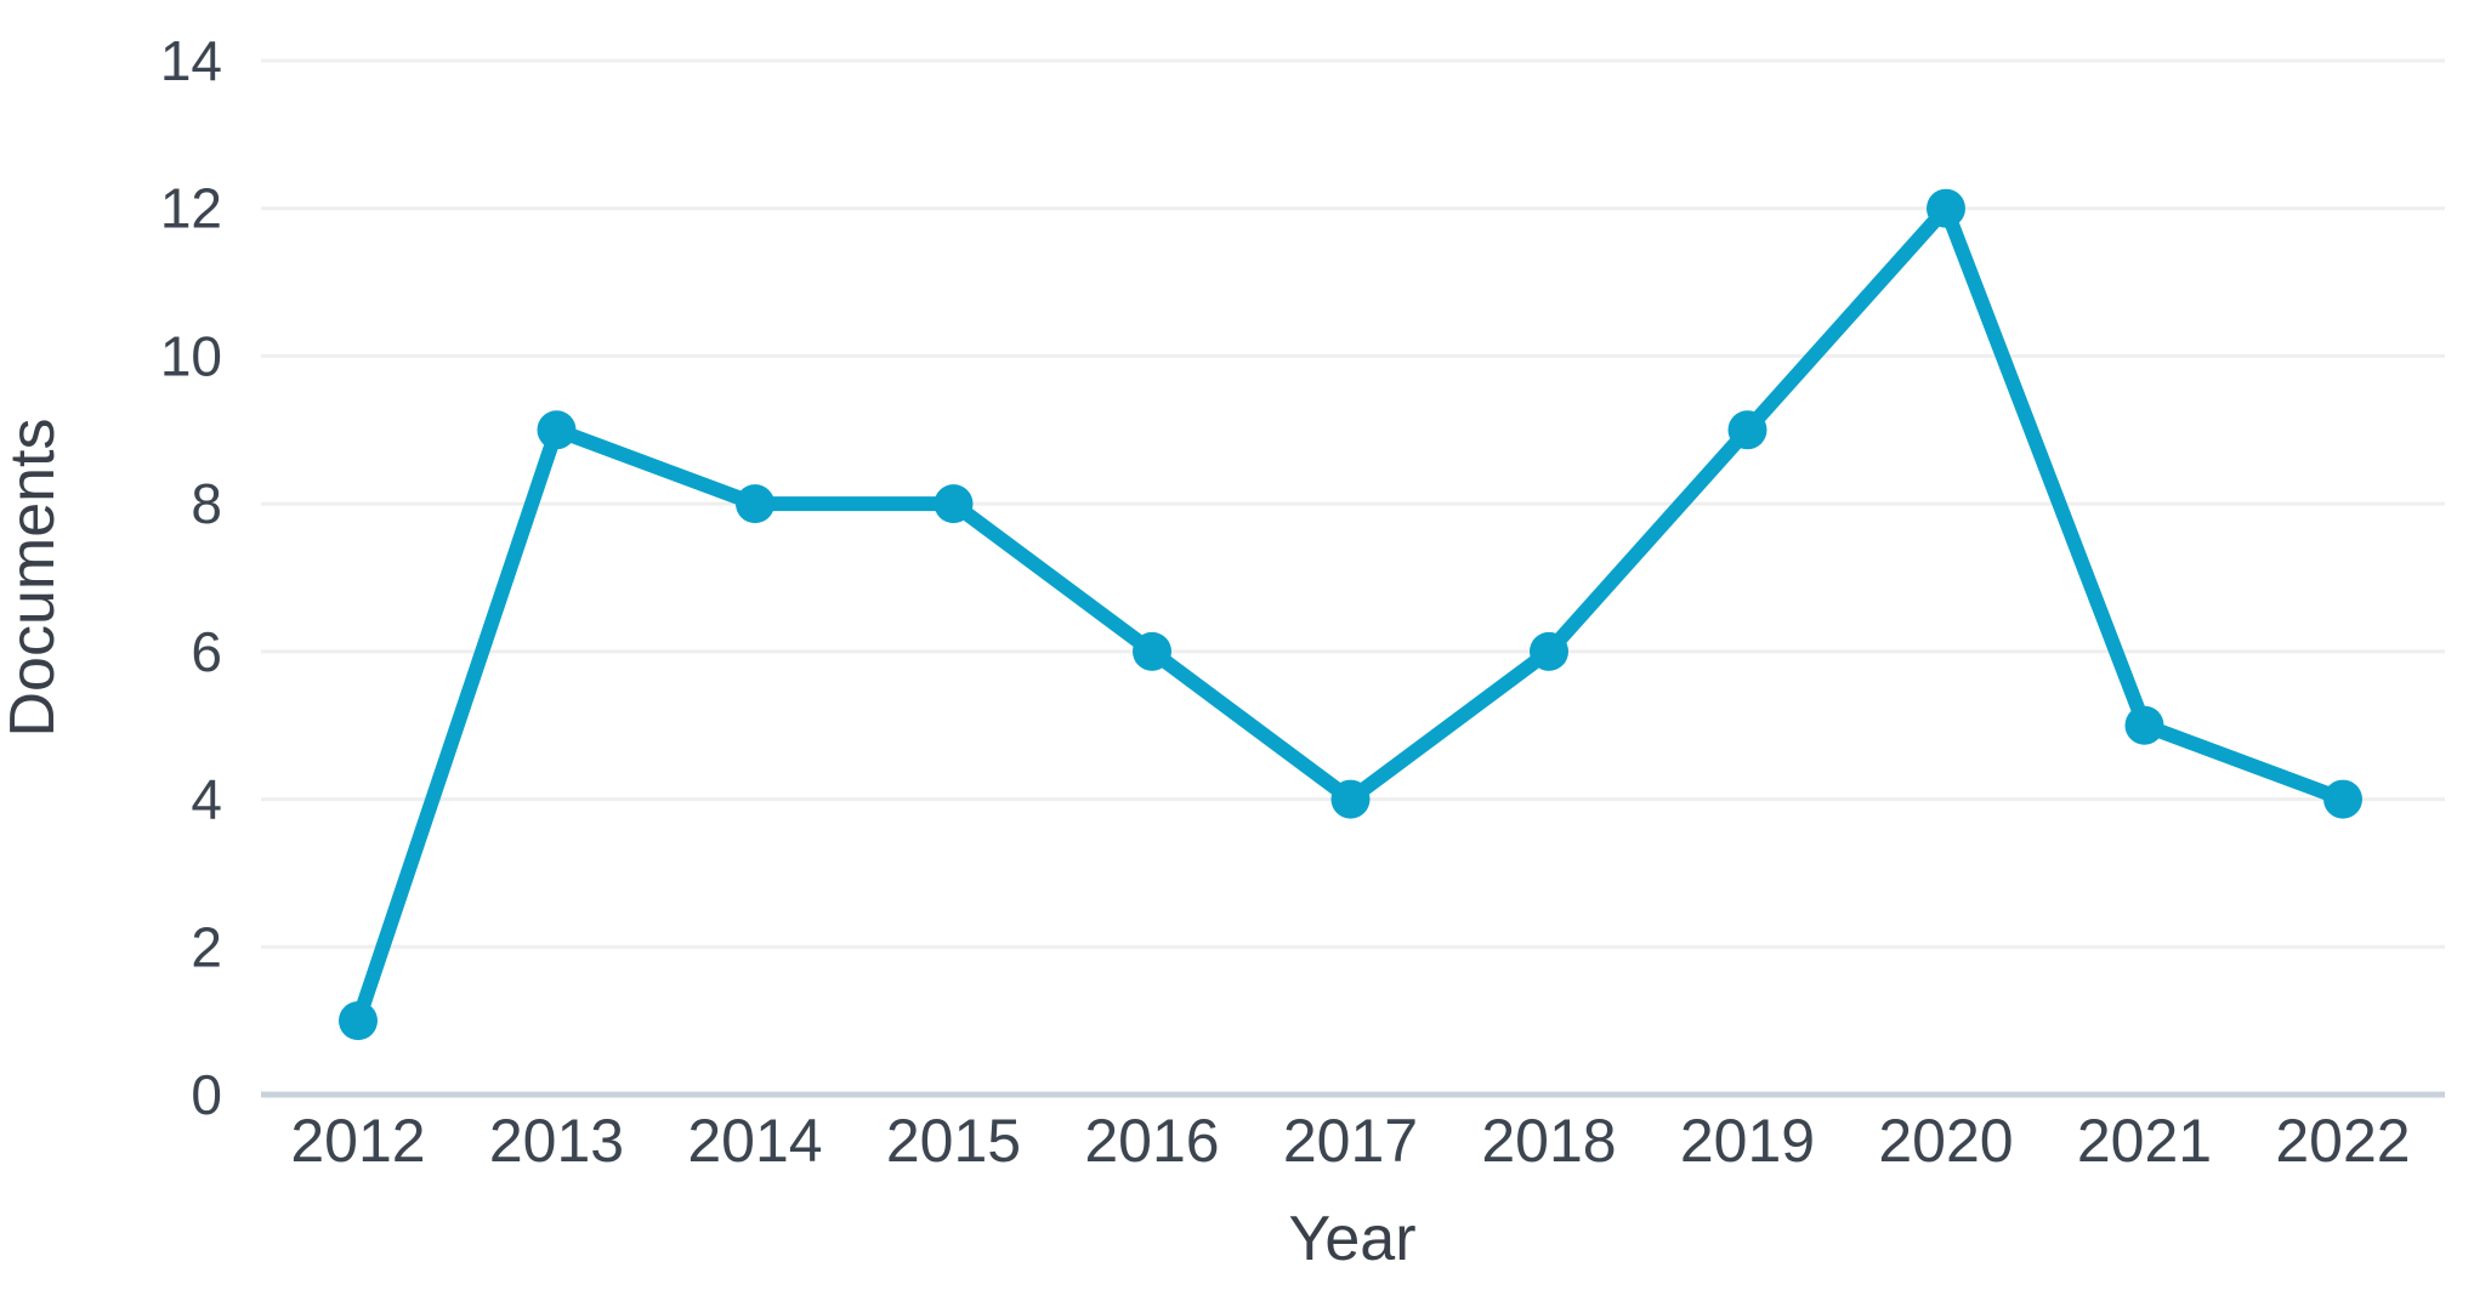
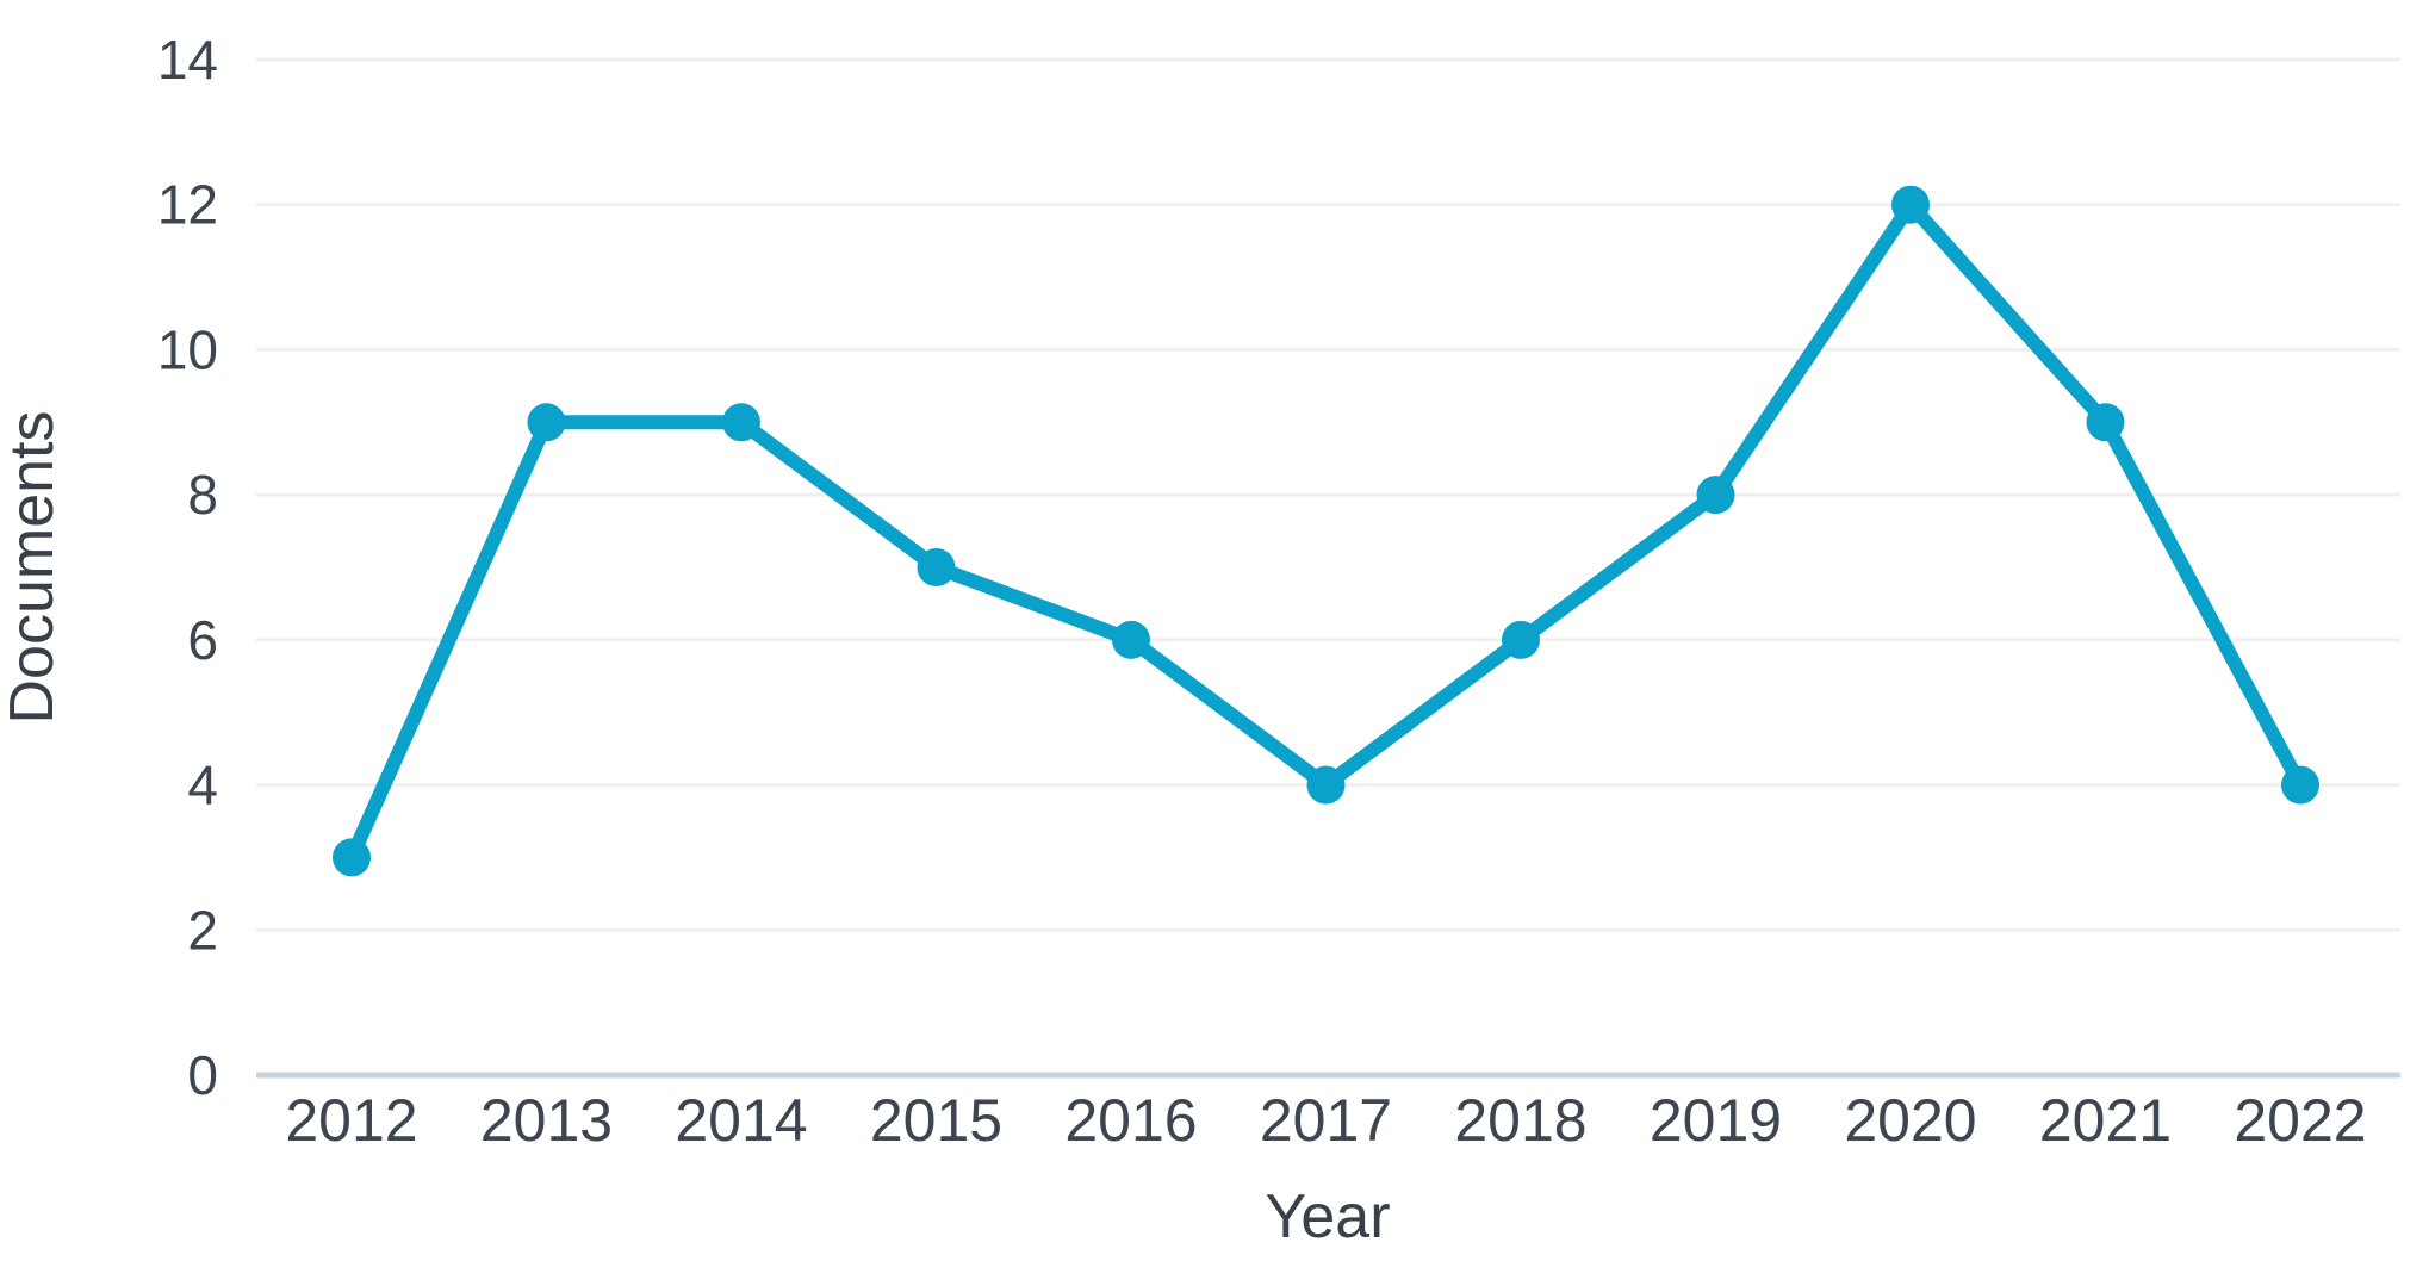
2012: 1 -> 3
2014: 8 -> 9
2015: 8 -> 7
2019: 9 -> 8
2021: 5 -> 9
